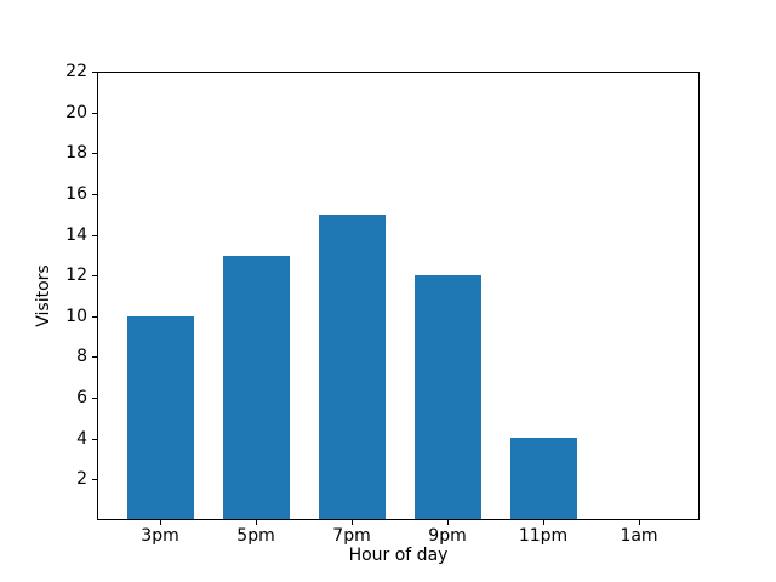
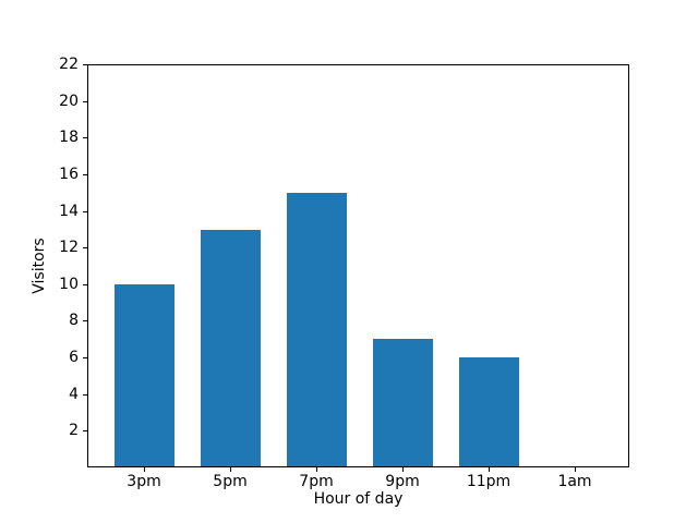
9pm: 12 -> 7
11pm: 4 -> 6
